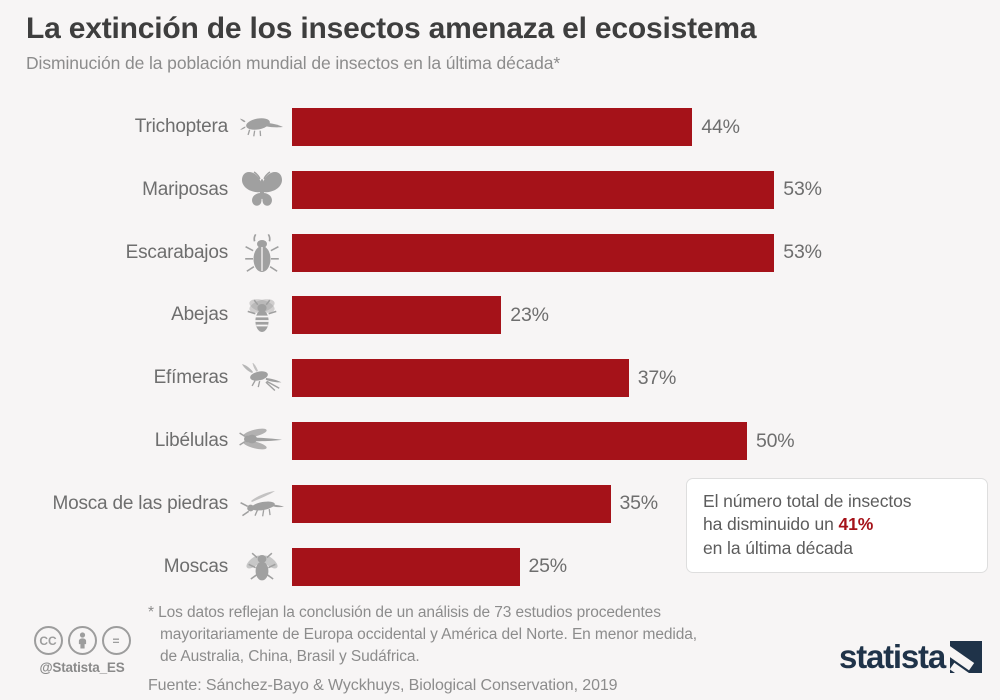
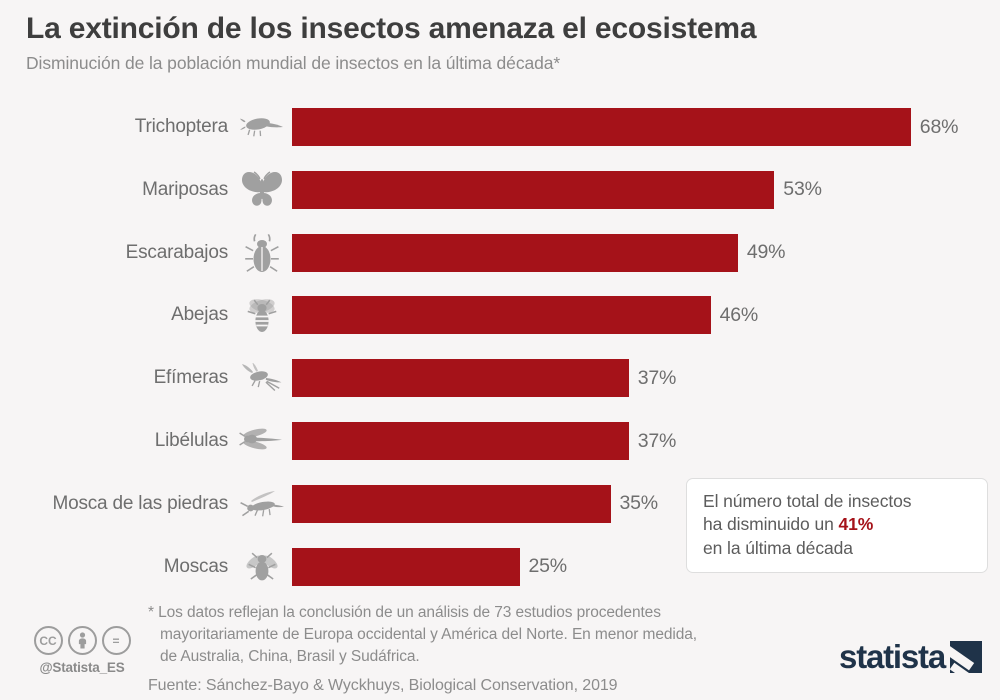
Trichoptera: 44% -> 68%
Escarabajos: 53% -> 49%
Abejas: 23% -> 46%
Libélulas: 50% -> 37%
